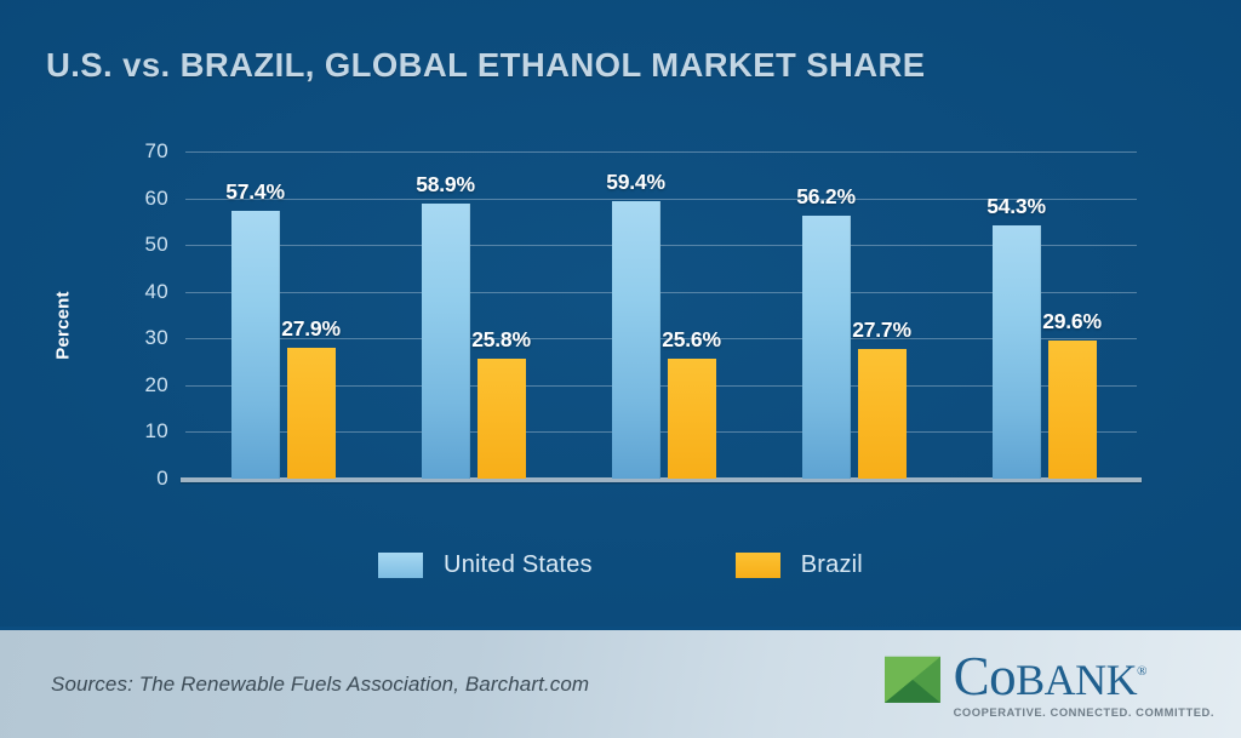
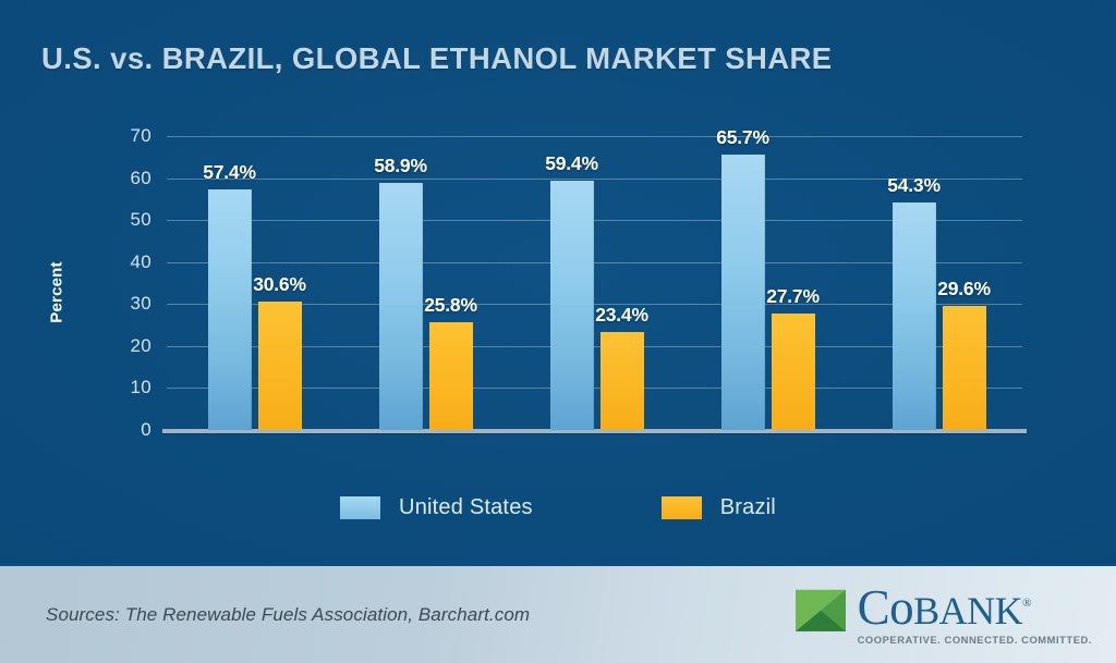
Brazil/2015: 27.9% -> 30.6%
Brazil/2017: 25.6% -> 23.4%
United States/2018: 56.2% -> 65.7%
